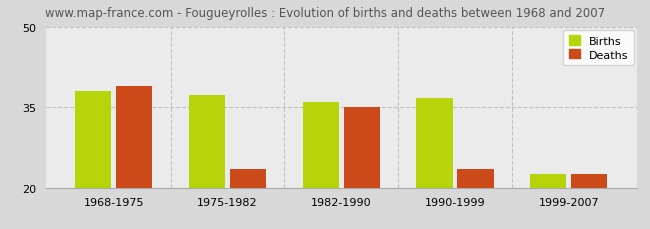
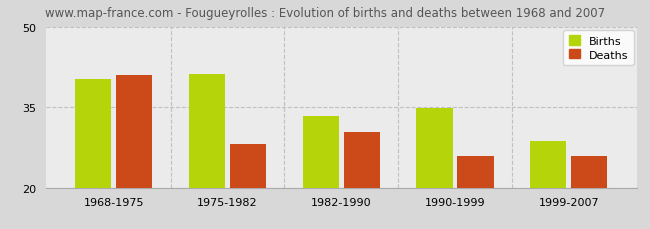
Births/1968-1975: 38.0 -> 40.2
Deaths/1968-1975: 39.0 -> 41.0
Births/1975-1982: 37.2 -> 41.2
Deaths/1975-1982: 23.5 -> 28.2
Births/1982-1990: 36.0 -> 33.4
Deaths/1982-1990: 35.0 -> 30.4
Births/1990-1999: 36.7 -> 34.8
Deaths/1990-1999: 23.5 -> 25.8
Births/1999-2007: 22.5 -> 28.6
Deaths/1999-2007: 22.5 -> 25.8
